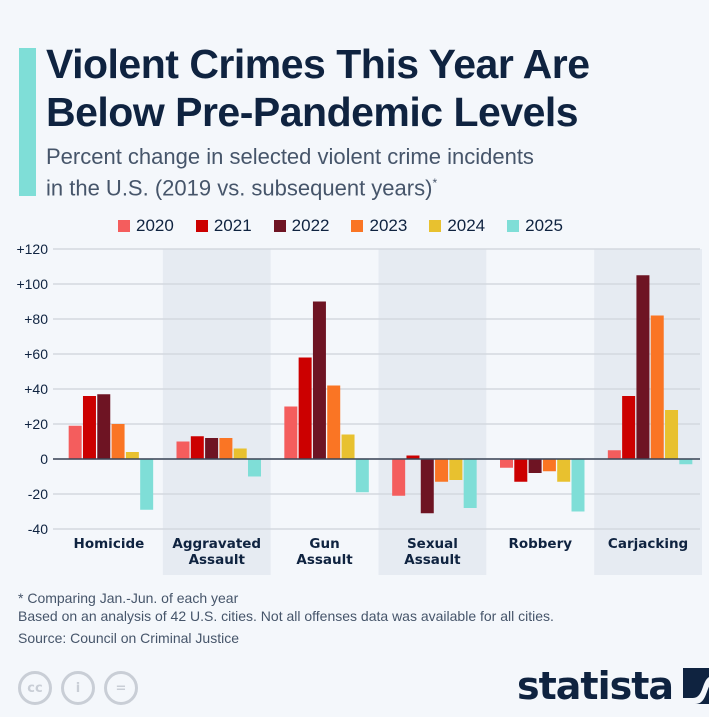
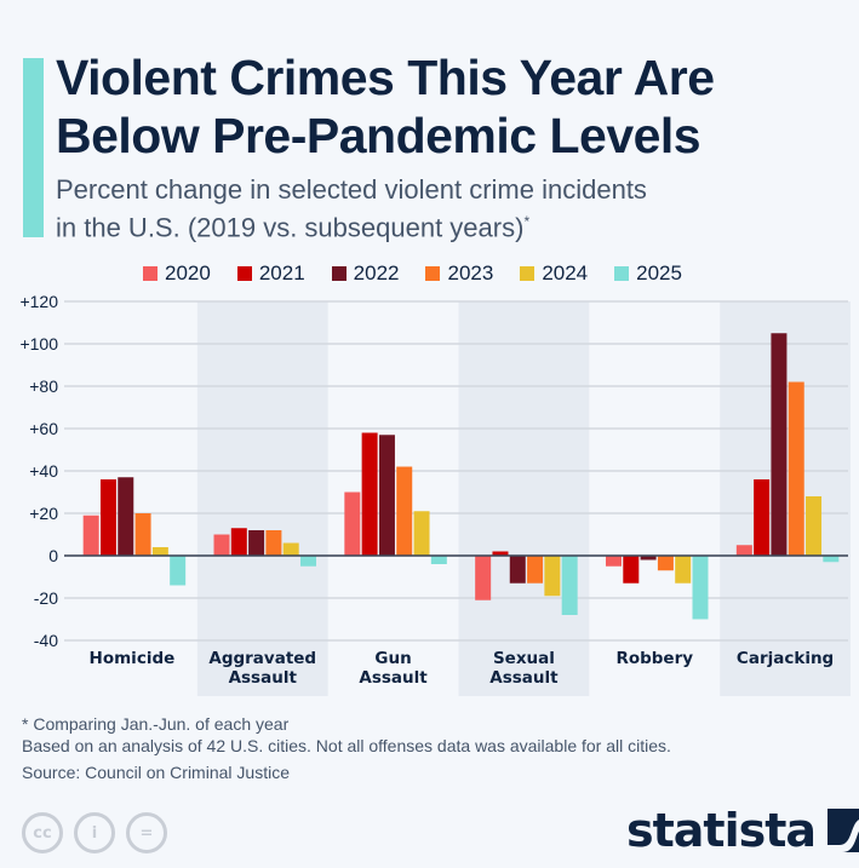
2025/Homicide: -29 -> -14
2025/Aggravated Assault: -10 -> -5
2022/Gun Assault: 90 -> 57
2024/Gun Assault: 14 -> 21
2025/Gun Assault: -19 -> -4
2022/Sexual Assault: -31 -> -13
2024/Sexual Assault: -12 -> -19
2022/Robbery: -8 -> -2
